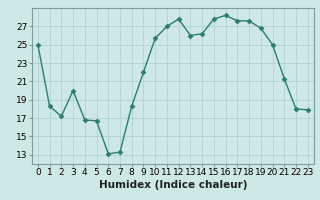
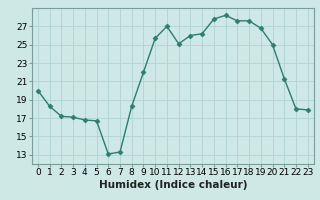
0: 25.0 -> 20.0
3: 20.0 -> 17.1
12: 27.8 -> 25.1
